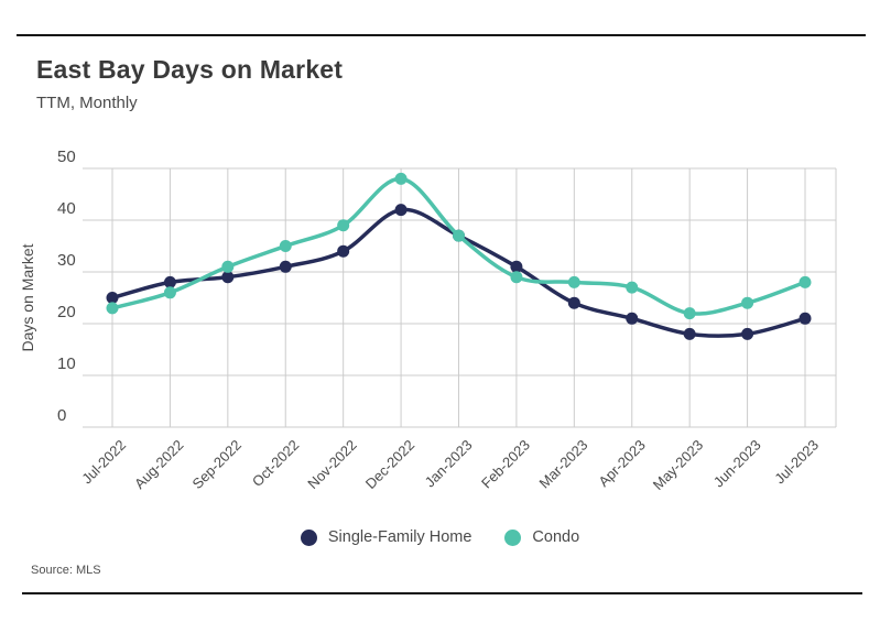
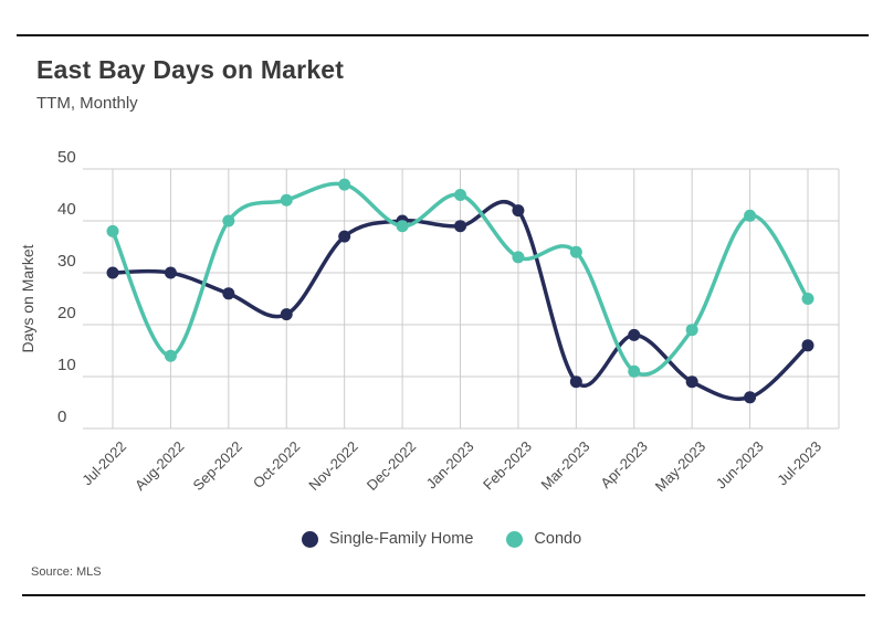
Single-Family Home/Jul-2022: 25 -> 30
Condo/Jul-2022: 23 -> 38
Single-Family Home/Aug-2022: 28 -> 30
Condo/Aug-2022: 26 -> 14
Single-Family Home/Sep-2022: 29 -> 26
Condo/Sep-2022: 31 -> 40
Single-Family Home/Oct-2022: 31 -> 22
Condo/Oct-2022: 35 -> 44
Single-Family Home/Nov-2022: 34 -> 37
Condo/Nov-2022: 39 -> 47
Single-Family Home/Dec-2022: 42 -> 40
Condo/Dec-2022: 48 -> 39
Single-Family Home/Jan-2023: 37 -> 39
Condo/Jan-2023: 37 -> 45
Single-Family Home/Feb-2023: 31 -> 42
Condo/Feb-2023: 29 -> 33
Single-Family Home/Mar-2023: 24 -> 9
Condo/Mar-2023: 28 -> 34
Single-Family Home/Apr-2023: 21 -> 18
Condo/Apr-2023: 27 -> 11
Single-Family Home/May-2023: 18 -> 9
Condo/May-2023: 22 -> 19
Single-Family Home/Jun-2023: 18 -> 6
Condo/Jun-2023: 24 -> 41
Single-Family Home/Jul-2023: 21 -> 16
Condo/Jul-2023: 28 -> 25
